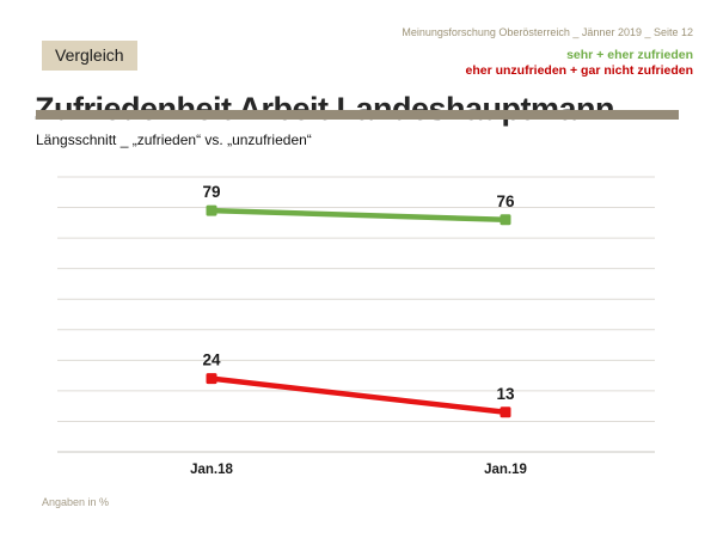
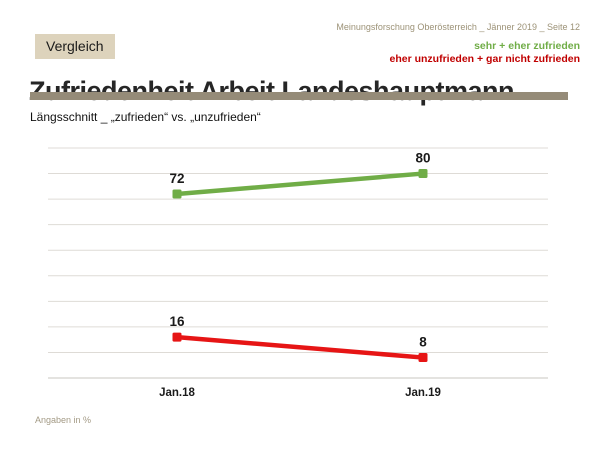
sehr + eher zufrieden/Jan.18: 79 -> 72
eher unzufrieden + gar nicht zufrieden/Jan.18: 24 -> 16
sehr + eher zufrieden/Jan.19: 76 -> 80
eher unzufrieden + gar nicht zufrieden/Jan.19: 13 -> 8
